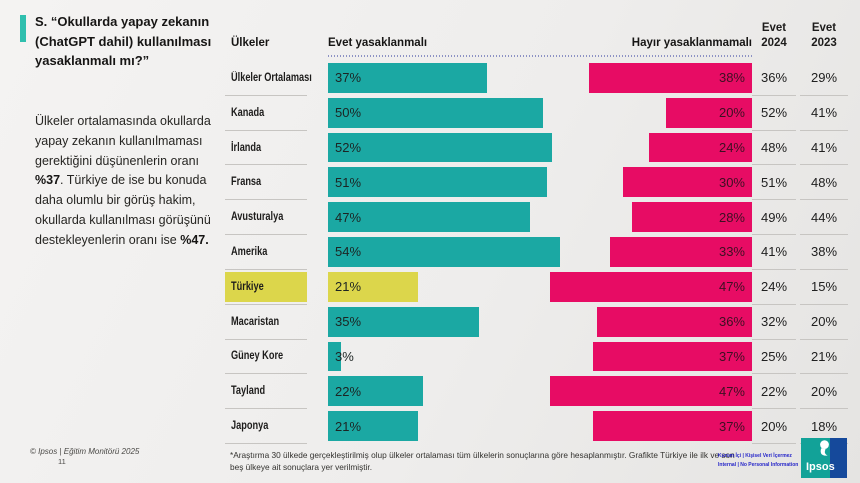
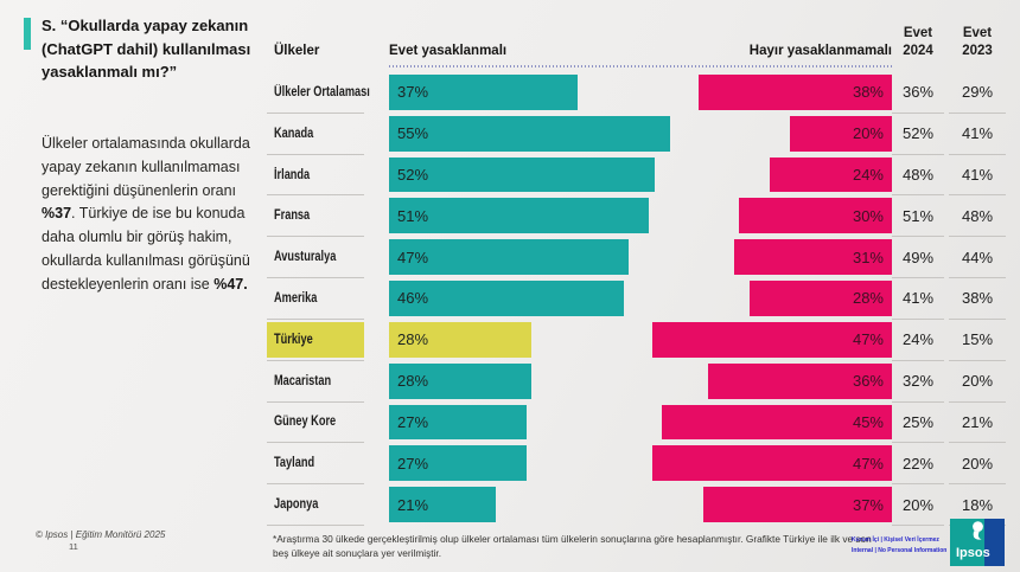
Evet yasaklanmalı/Kanada: 50% -> 55%
Hayır yasaklanmamalı/Avusturalya: 28% -> 31%
Evet yasaklanmalı/Amerika: 54% -> 46%
Hayır yasaklanmamalı/Amerika: 33% -> 28%
Evet yasaklanmalı/Türkiye: 21% -> 28%
Evet yasaklanmalı/Macaristan: 35% -> 28%
Evet yasaklanmalı/Güney Kore: 3% -> 27%
Hayır yasaklanmamalı/Güney Kore: 37% -> 45%
Evet yasaklanmalı/Tayland: 22% -> 27%
